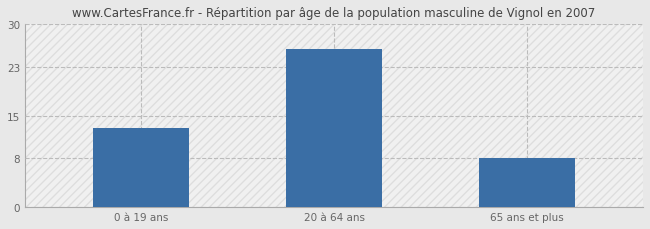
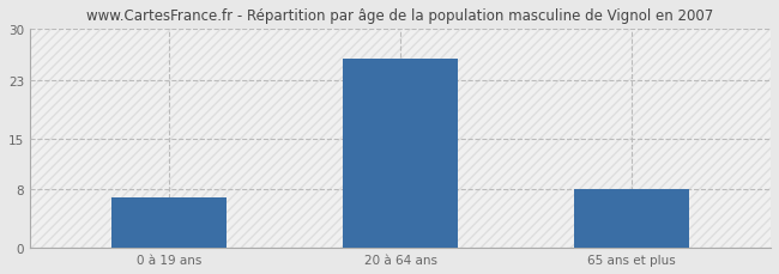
0 à 19 ans: 13 -> 7
